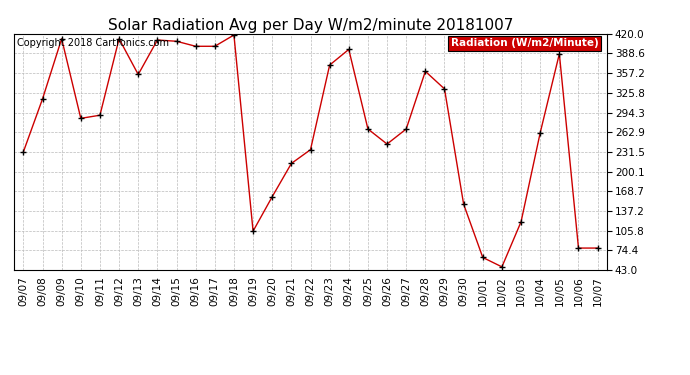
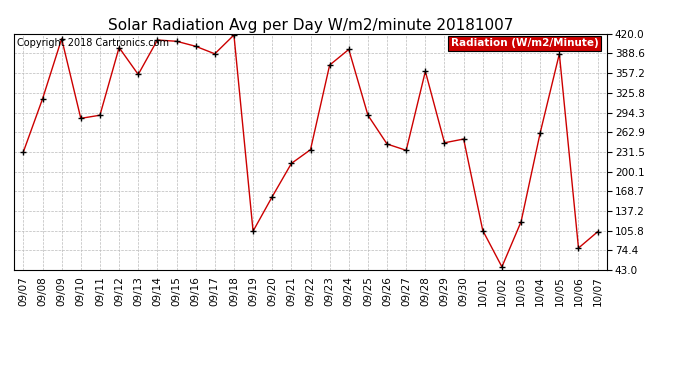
09/12: 412 -> 398
09/17: 400 -> 388
09/25: 268 -> 290
09/27: 268 -> 234
09/29: 332 -> 246
09/30: 148 -> 252
10/01: 63 -> 106
10/07: 78 -> 104
